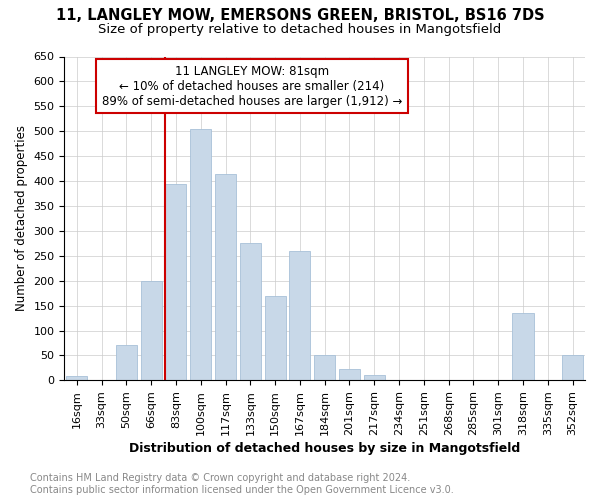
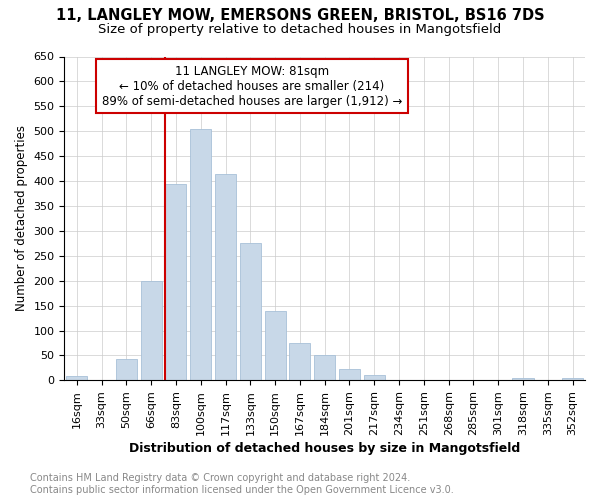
50sqm: 70 -> 43
150sqm: 170 -> 140
167sqm: 260 -> 75
318sqm: 135 -> 5
352sqm: 50 -> 5
